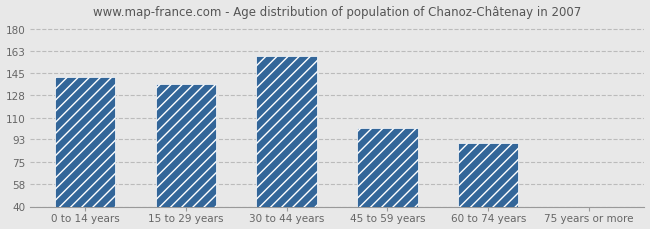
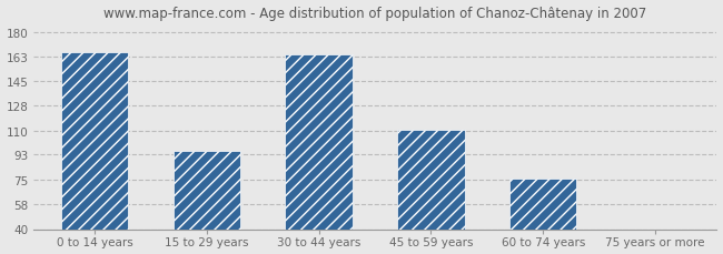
0 to 14 years: 142 -> 166
15 to 29 years: 137 -> 96
30 to 44 years: 159 -> 164
45 to 59 years: 102 -> 111
60 to 74 years: 90 -> 76
